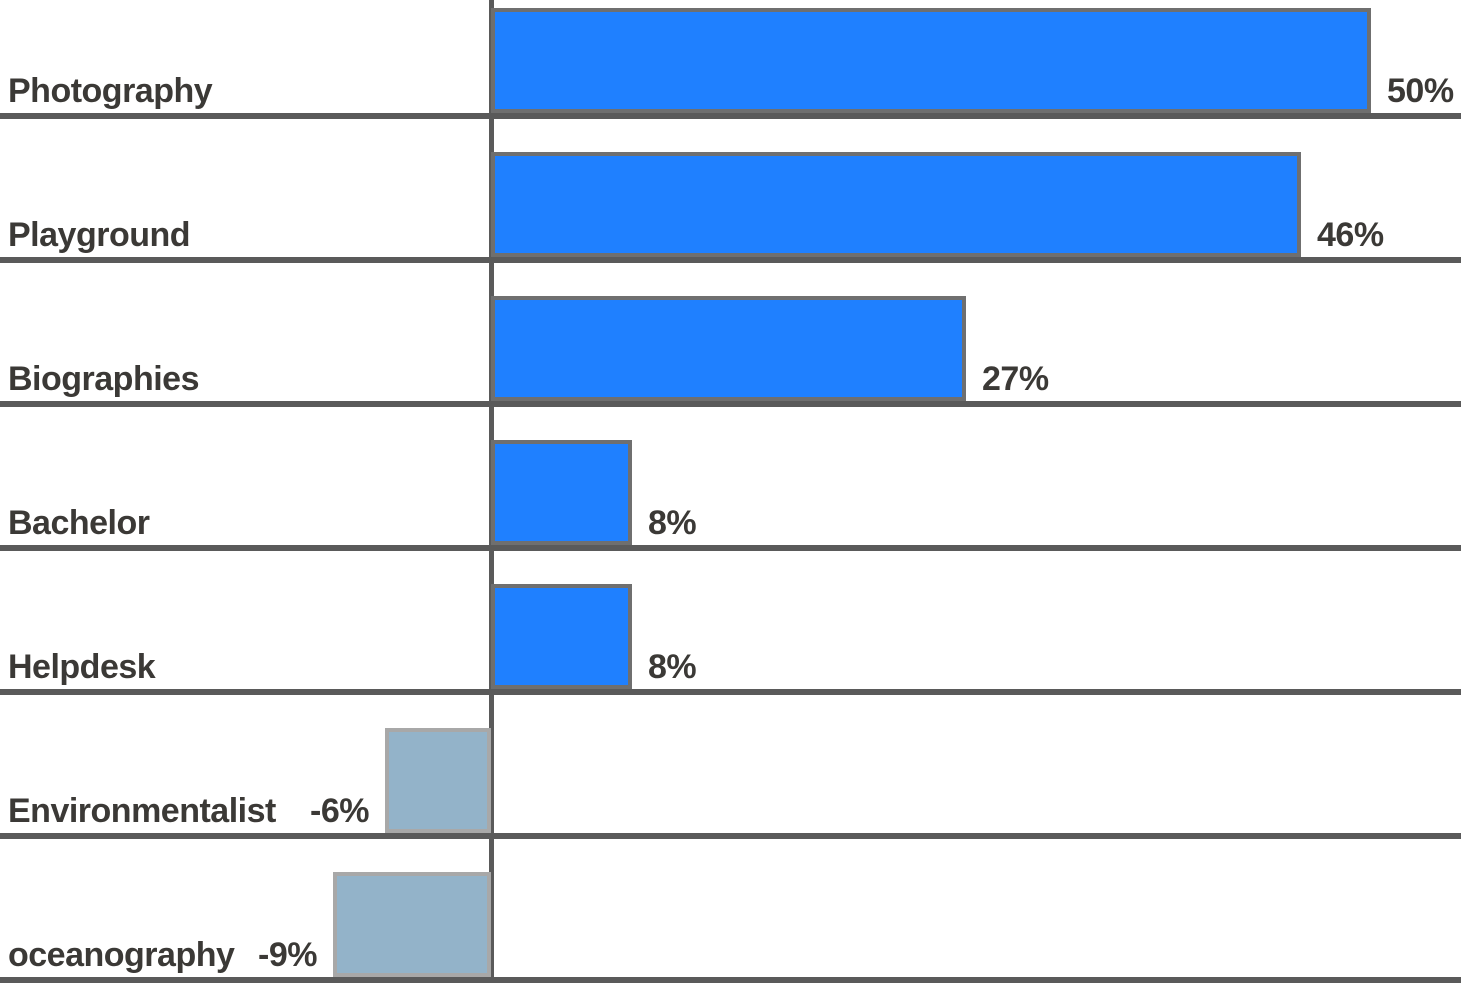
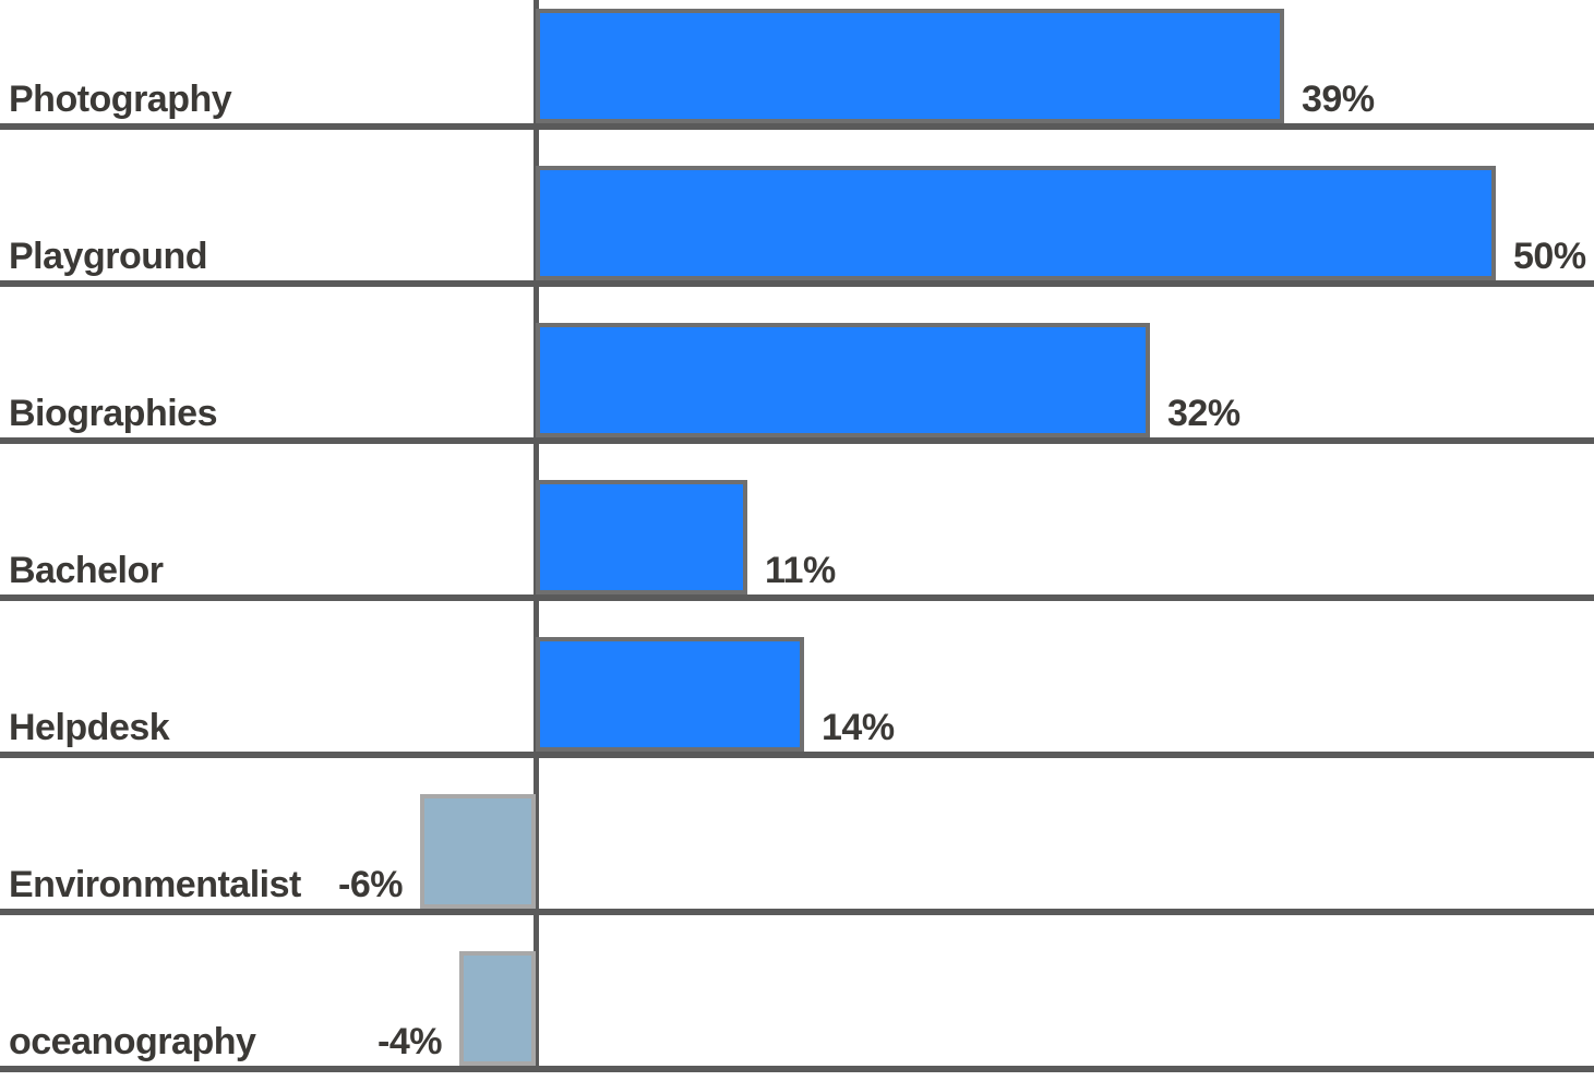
Photography: 50% -> 39%
Playground: 46% -> 50%
Biographies: 27% -> 32%
Bachelor: 8% -> 11%
Helpdesk: 8% -> 14%
oceanography: -9% -> -4%
